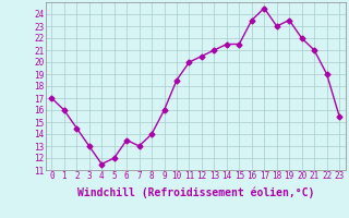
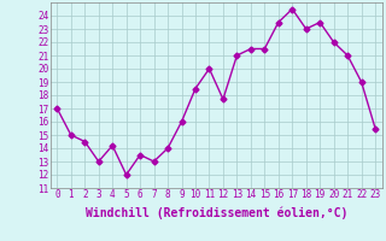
1: 16.0 -> 15.0
4: 11.5 -> 14.2
12: 20.5 -> 17.7
